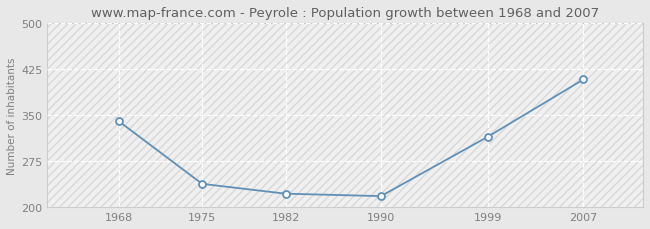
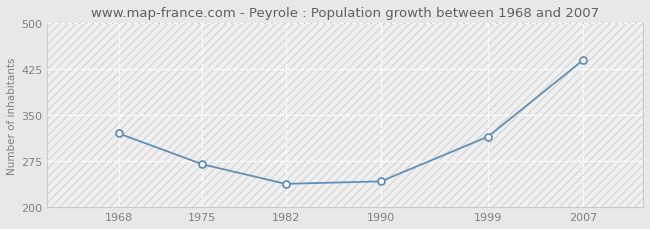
1968: 340 -> 320
1975: 238 -> 270
1982: 222 -> 238
1990: 218 -> 242
2007: 408 -> 440
